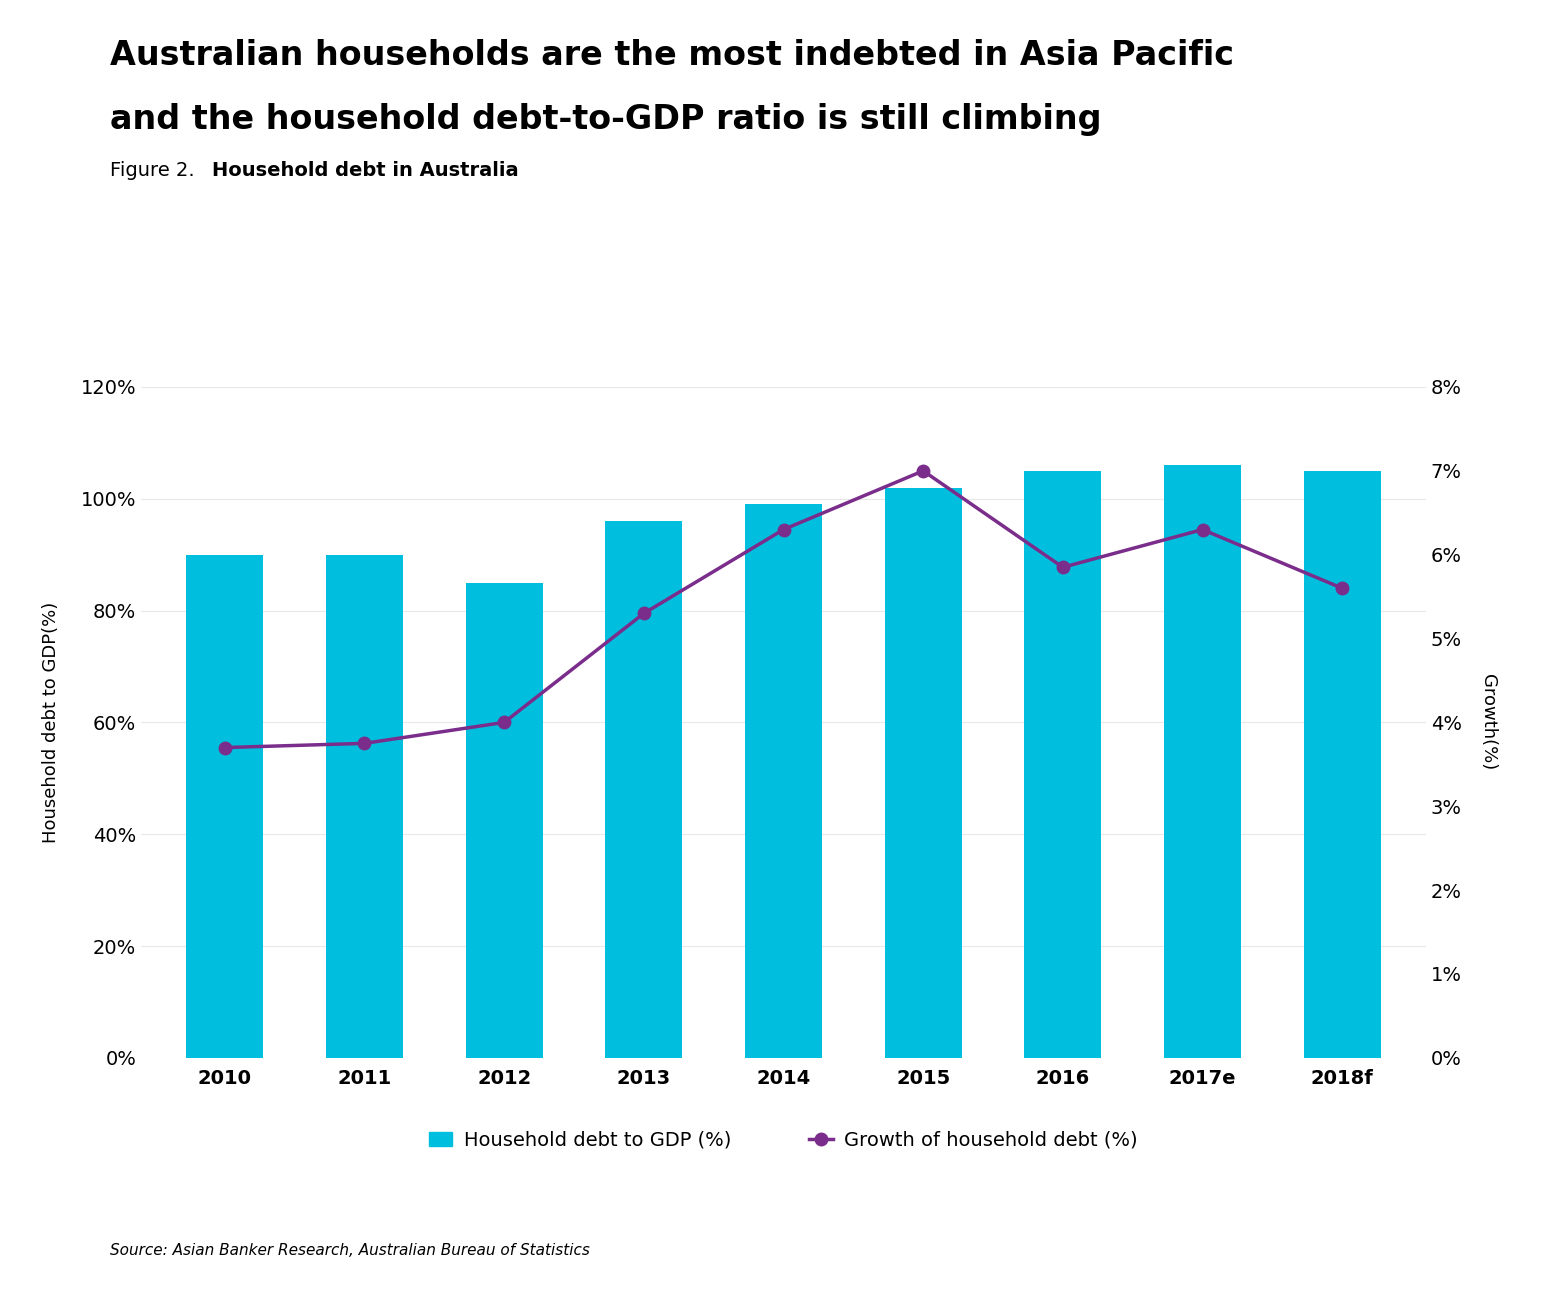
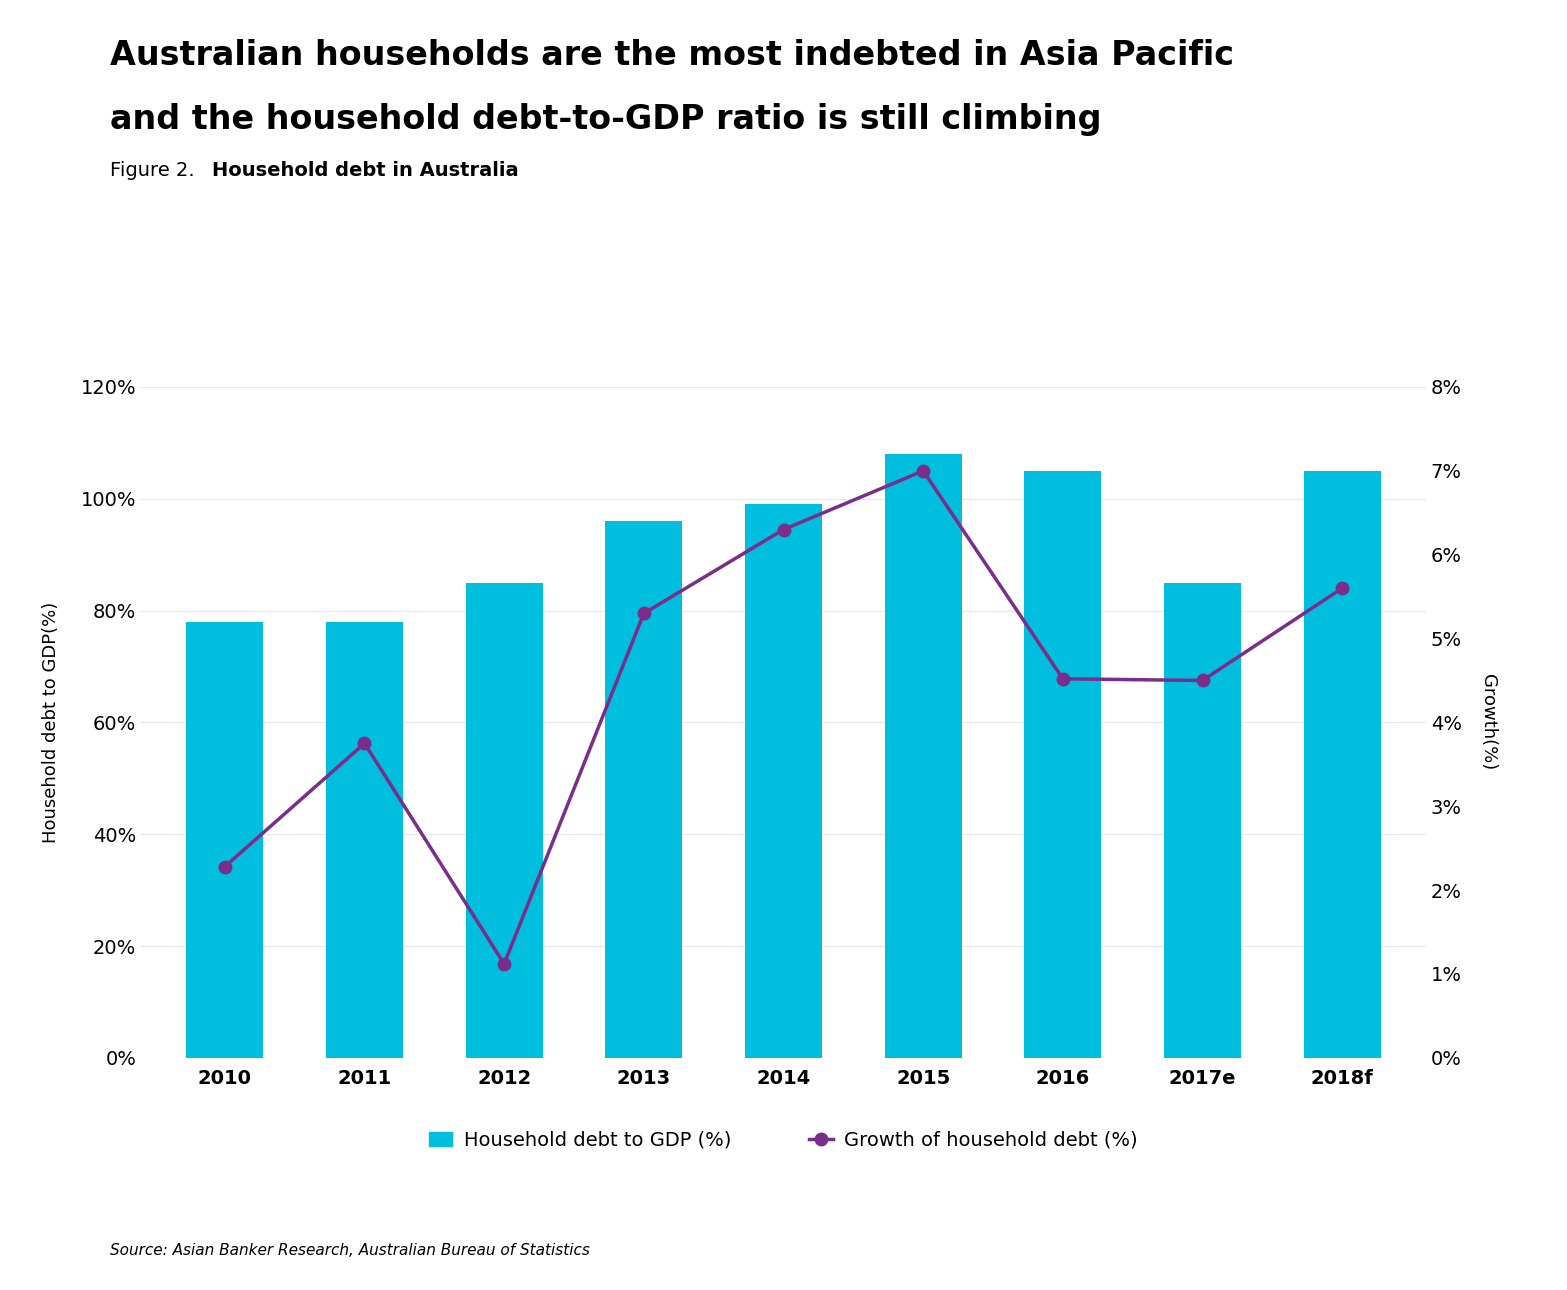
Household debt to GDP (%)/2010: 90% -> 78%
Growth of household debt (%)/2010: 3.70% -> 2.28%
Household debt to GDP (%)/2011: 90% -> 78%
Growth of household debt (%)/2012: 4.00% -> 1.12%
Household debt to GDP (%)/2015: 102% -> 108%
Growth of household debt (%)/2016: 5.85% -> 4.52%
Household debt to GDP (%)/2017e: 106% -> 85%
Growth of household debt (%)/2017e: 6.30% -> 4.50%
